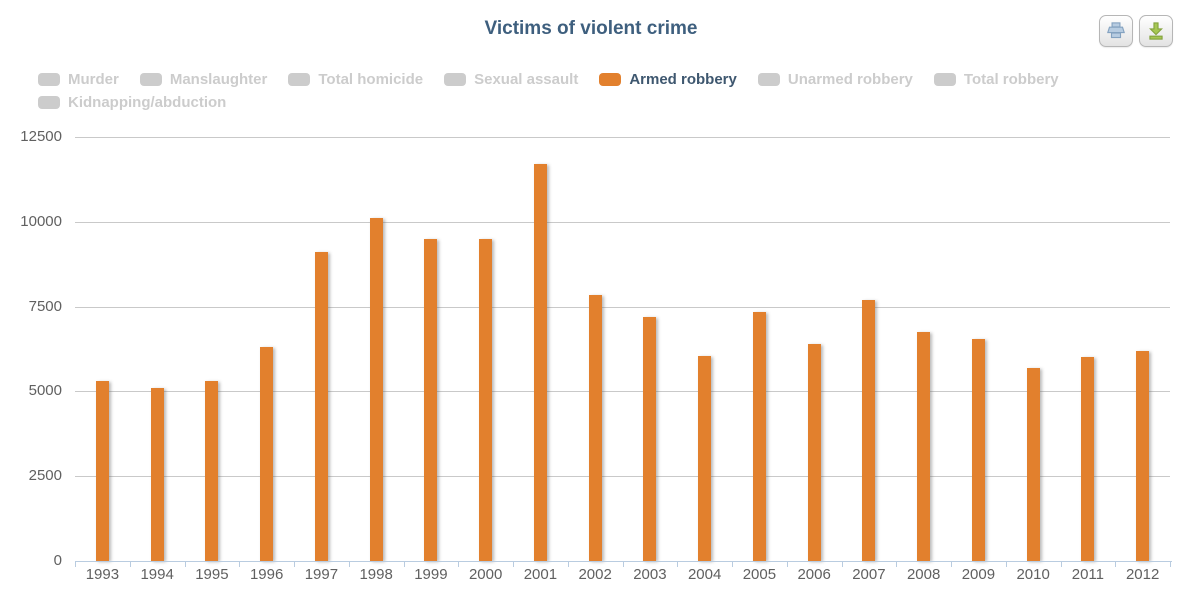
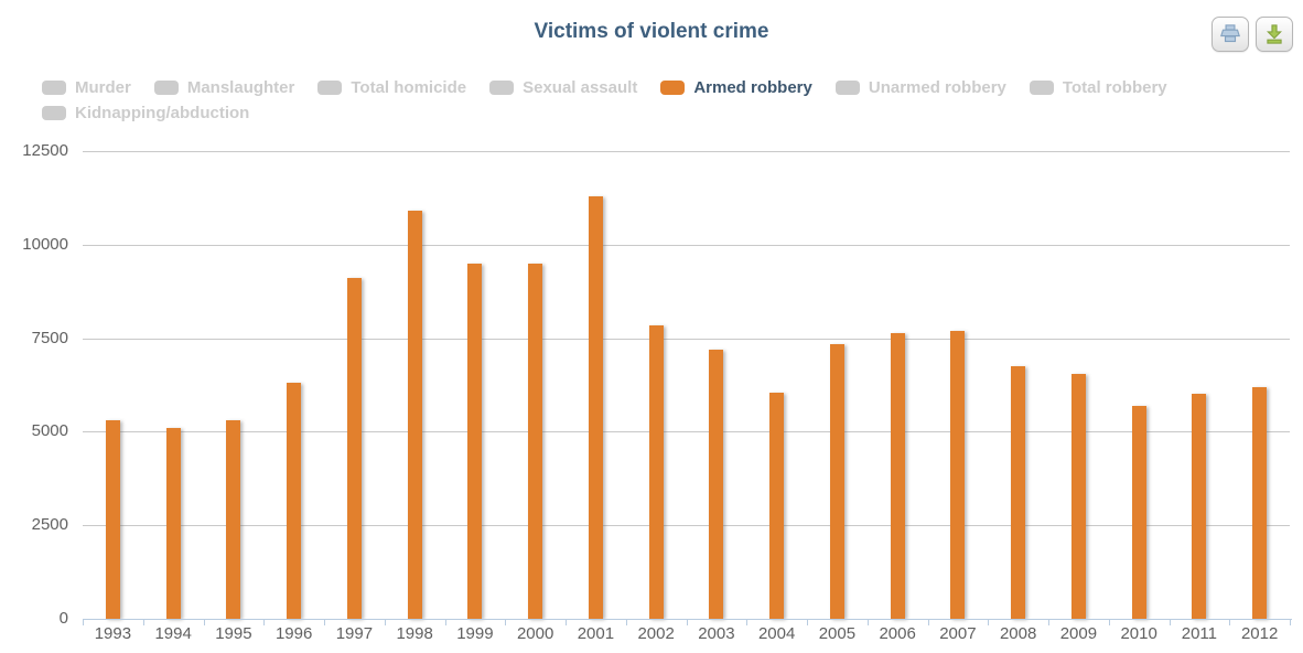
1998: 10100 -> 10900
2001: 11700 -> 11300
2006: 6400 -> 7600
